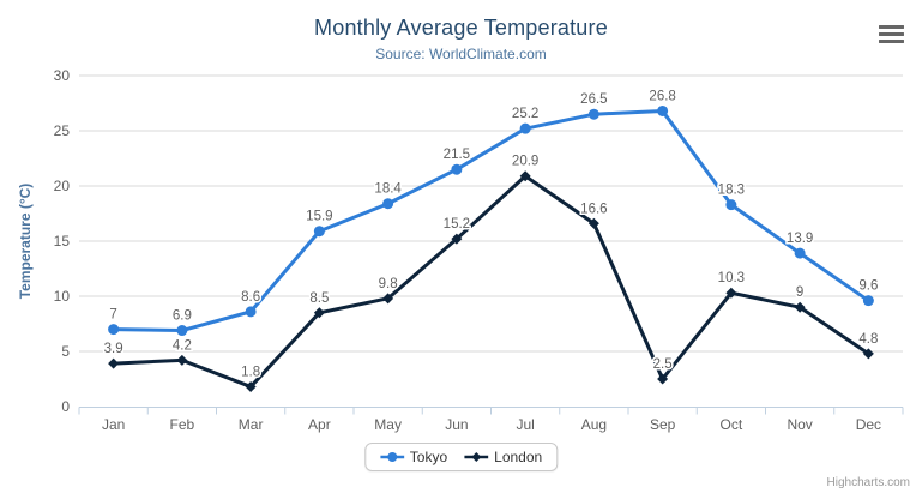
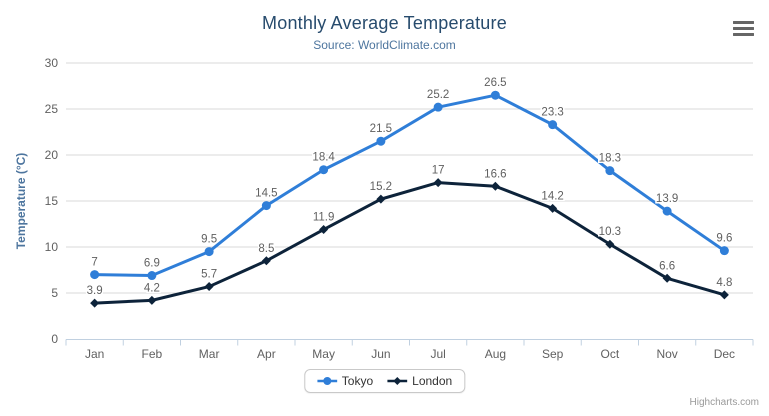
Tokyo/Mar: 8.6 -> 9.5
London/Mar: 1.8 -> 5.7
Tokyo/Apr: 15.9 -> 14.5
London/May: 9.8 -> 11.9
London/Jul: 20.9 -> 17
Tokyo/Sep: 26.8 -> 23.3
London/Sep: 2.5 -> 14.2
London/Nov: 9 -> 6.6
